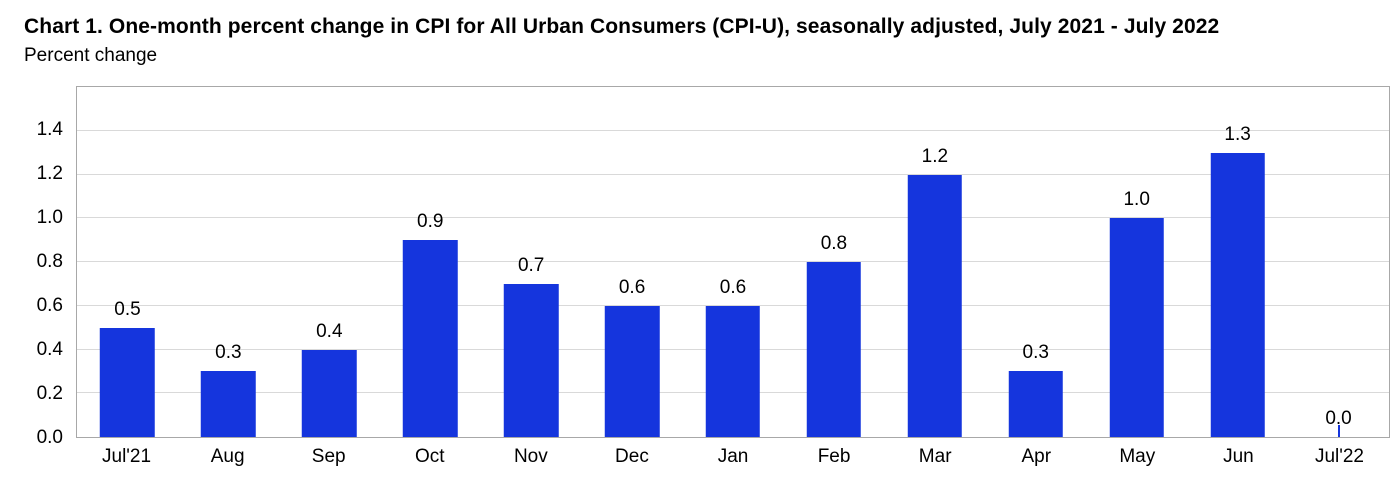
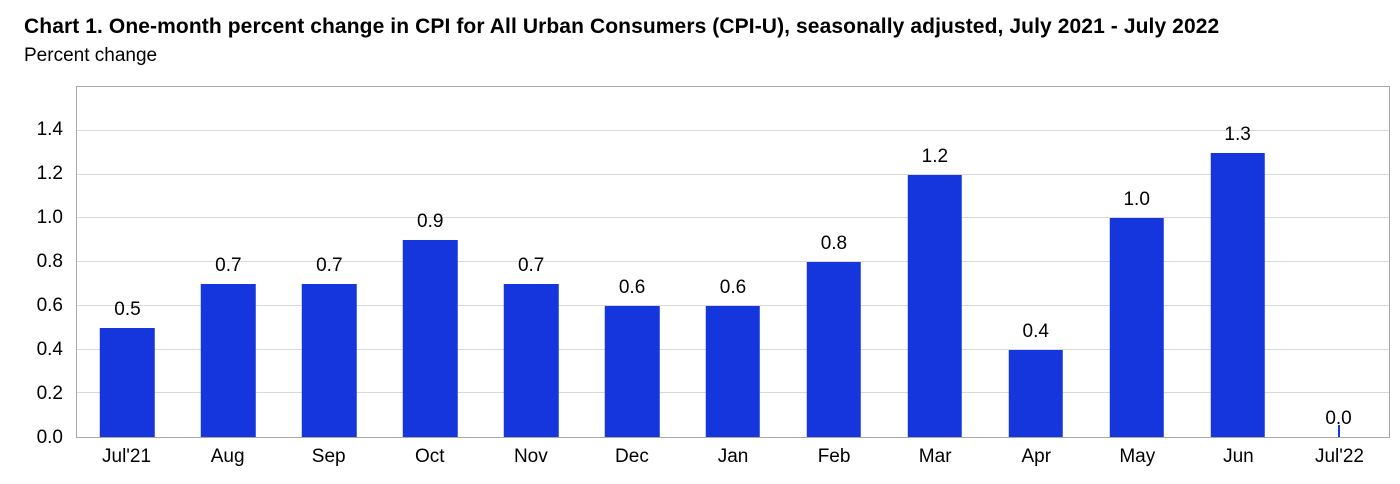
Aug: 0.3 -> 0.7
Sep: 0.4 -> 0.7
Apr: 0.3 -> 0.4
